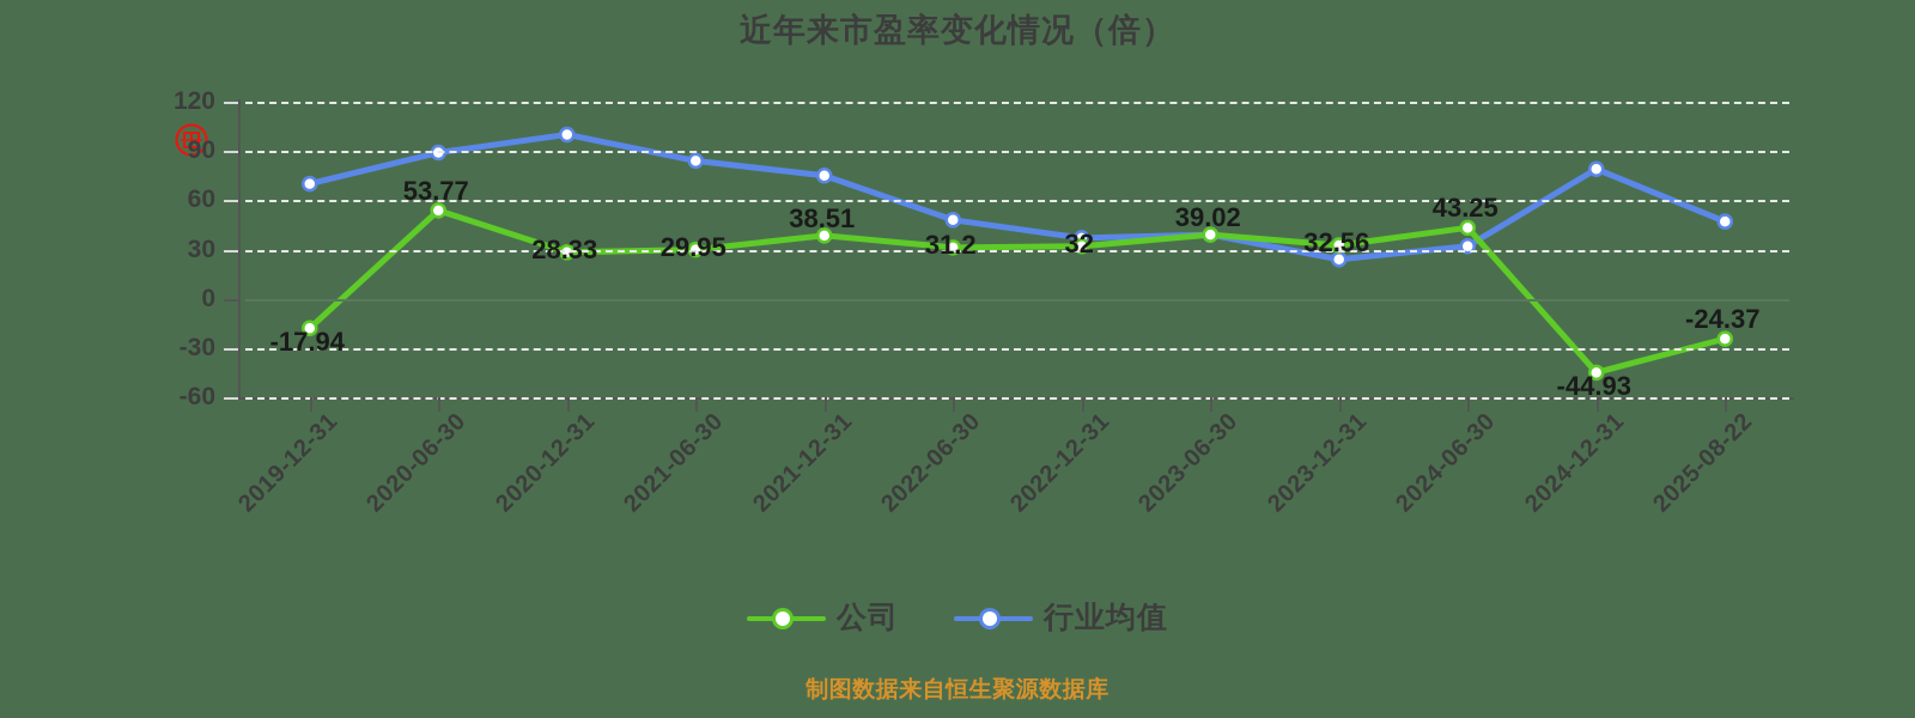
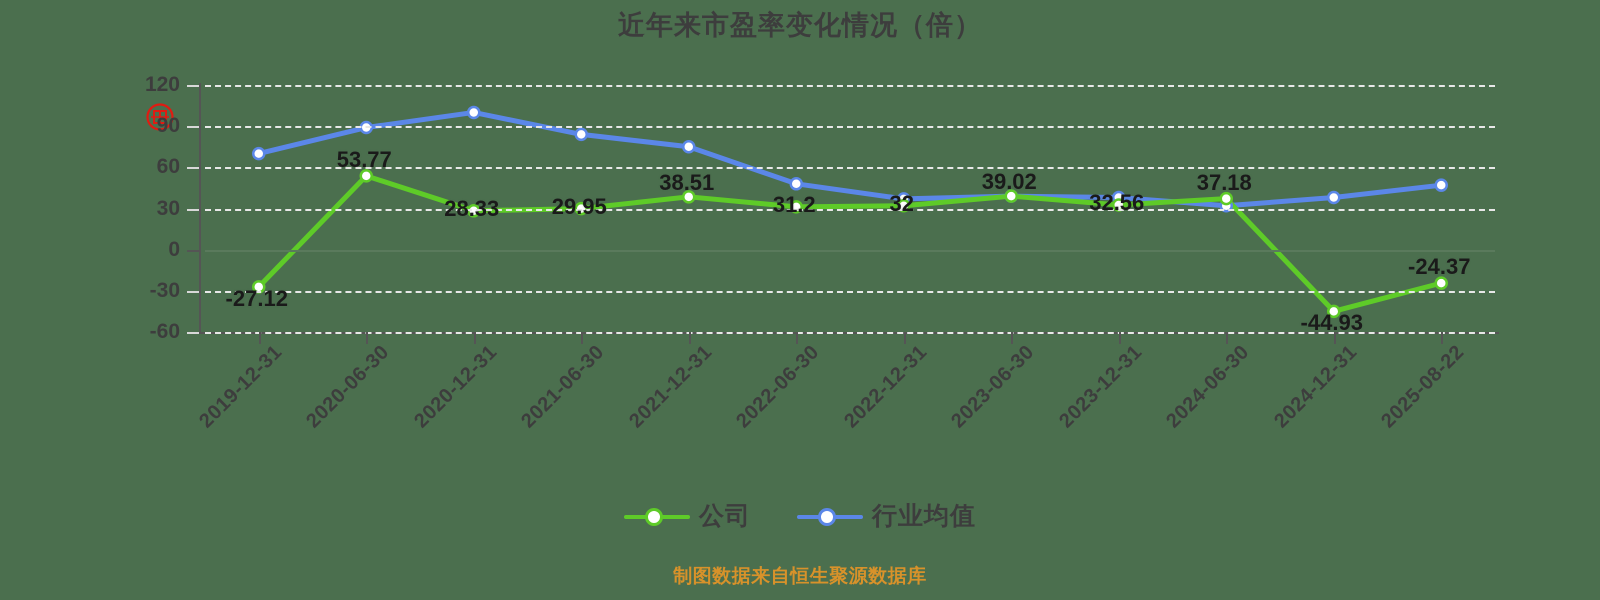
公司/2019-12-31: -17.94 -> -27.12
行业均值/2023-12-31: 24 -> 38
公司/2024-06-30: 43.25 -> 37.18
行业均值/2024-12-31: 79 -> 38
